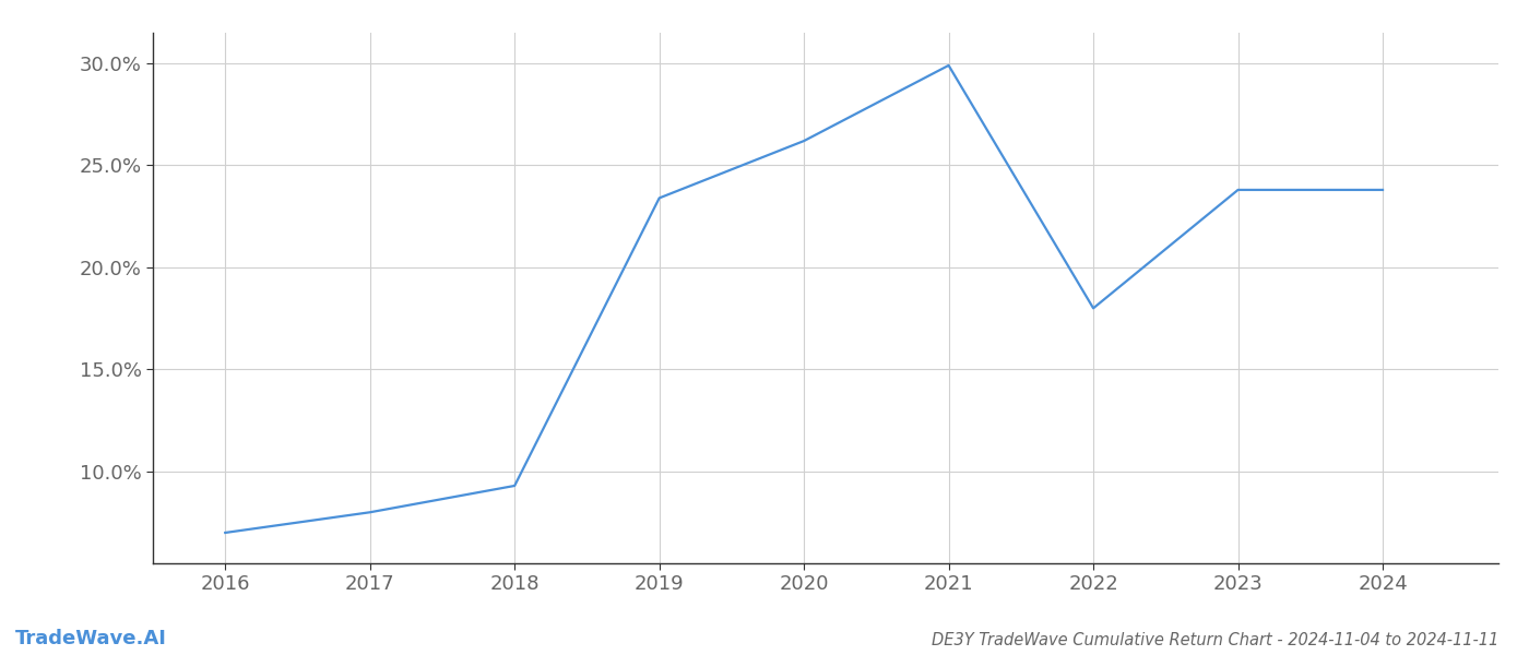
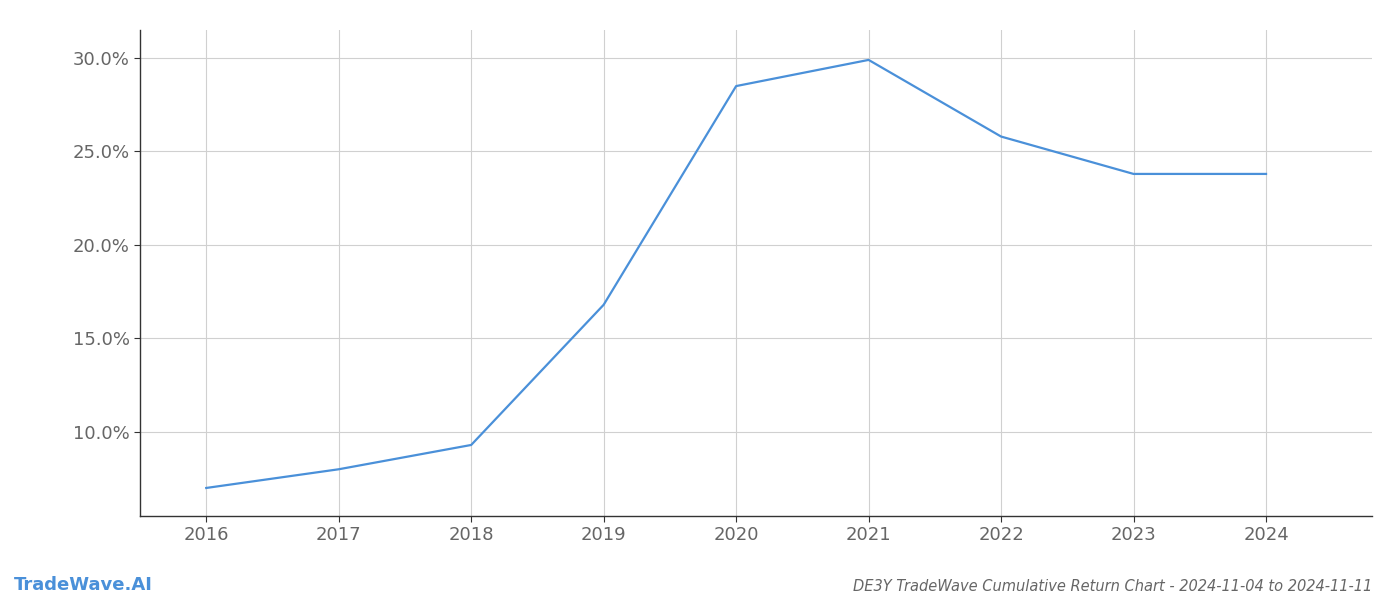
2019: 23.4% -> 16.8%
2020: 26.2% -> 28.5%
2022: 18.0% -> 25.8%
